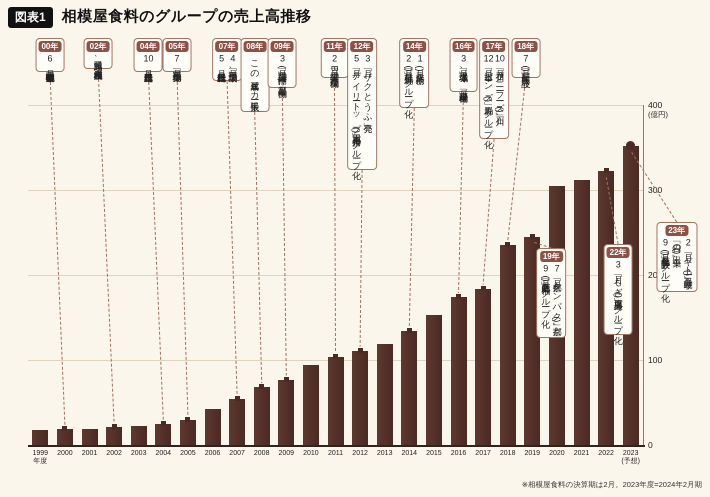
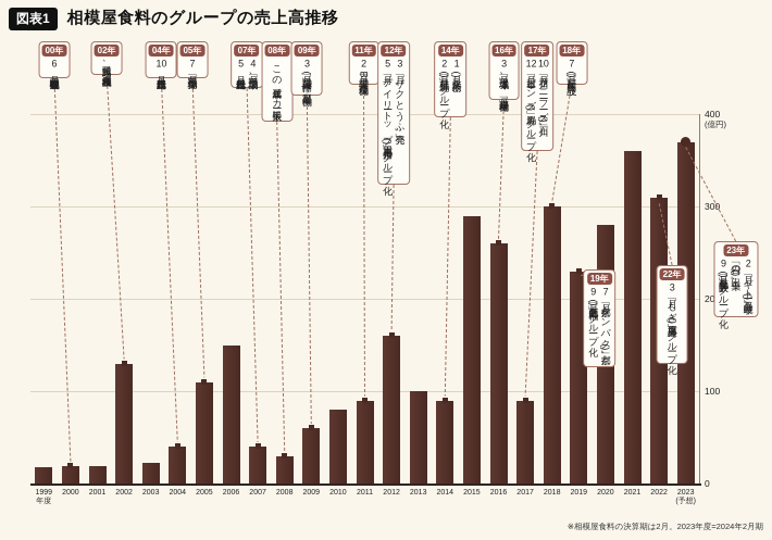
2002: 20 -> 130
2004: 20 -> 40
2005: 30 -> 110
2006: 40 -> 150
2007: 50 -> 40
2008: 70 -> 30
2009: 80 -> 60
2010: 90 -> 80
2011: 100 -> 90
2012: 110 -> 160
2013: 120 -> 100
2014: 130 -> 90
2015: 150 -> 290
2016: 170 -> 260
2017: 180 -> 90
2018: 240 -> 300
2019: 240 -> 230
2020: 300 -> 280
2021: 310 -> 360
2022: 320 -> 310
2023: 350 -> 370
